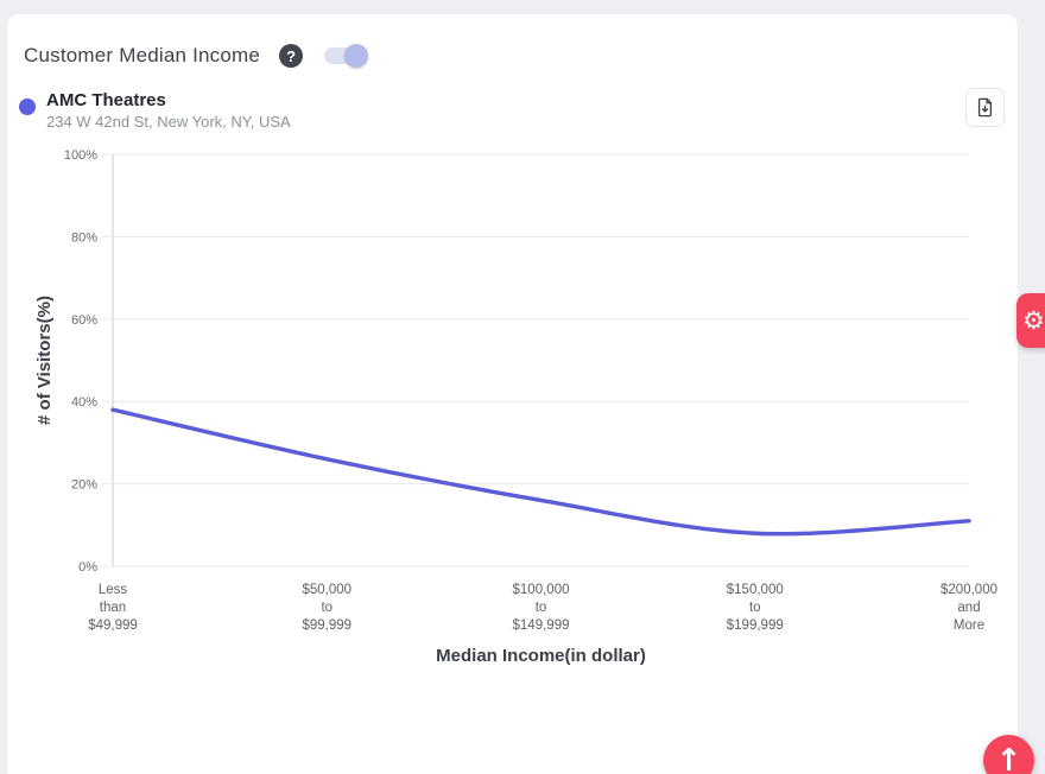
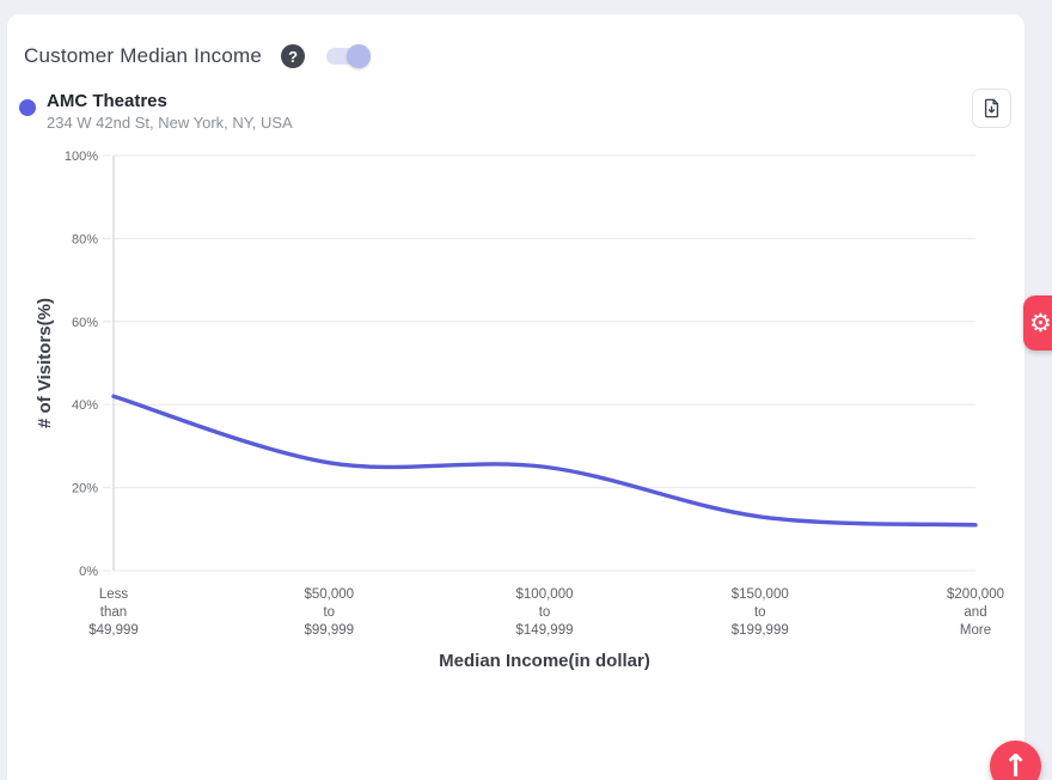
Less than $49,999: 38% -> 42%
$100,000 to $149,999: 16% -> 25%
$150,000 to $199,999: 8% -> 13%
